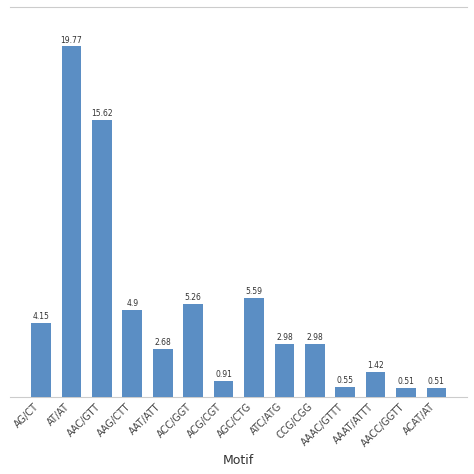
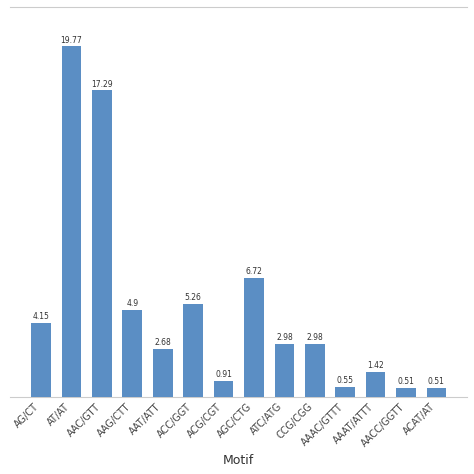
AAC/GTT: 15.62 -> 17.29
AGC/CTG: 5.59 -> 6.72
